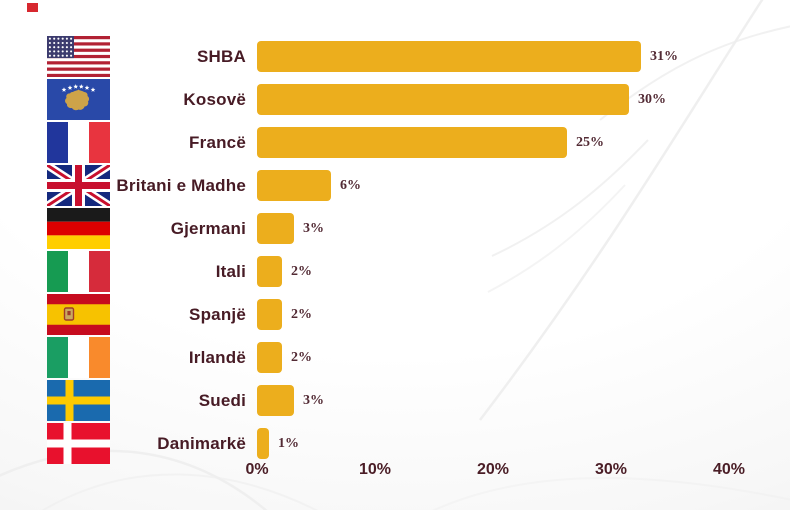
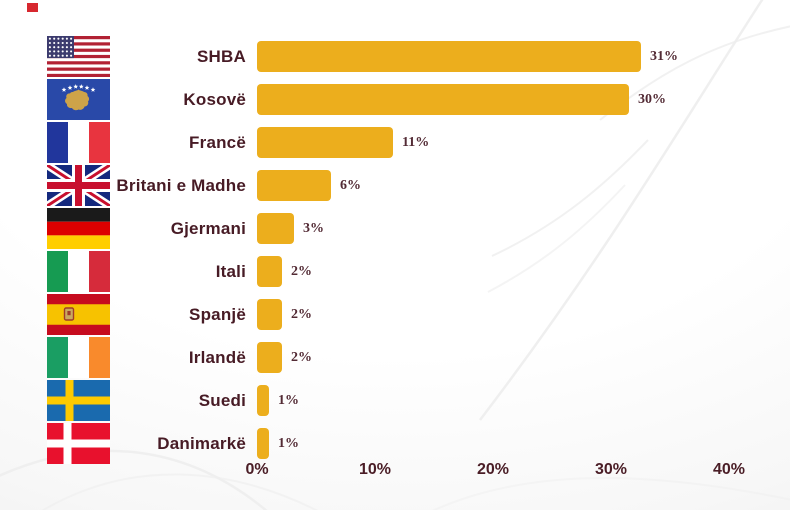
Francë: 25% -> 11%
Suedi: 3% -> 1%
